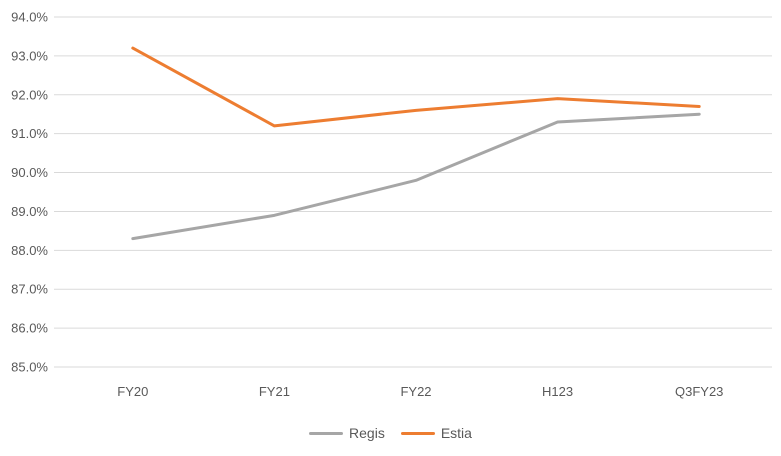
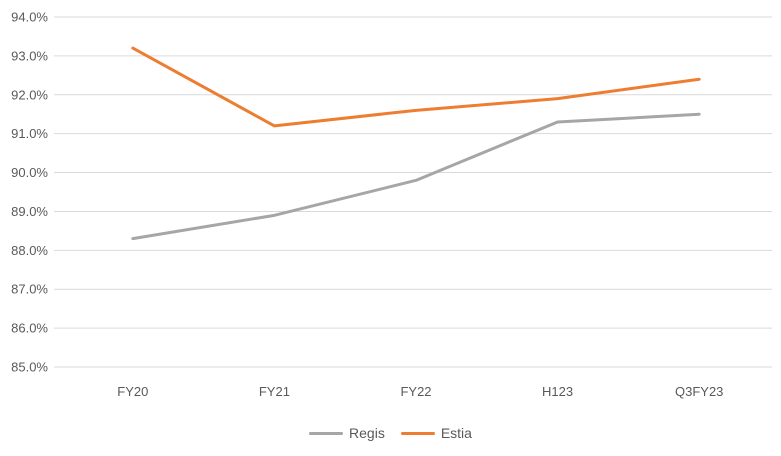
Estia/Q3FY23: 91.7% -> 92.4%
